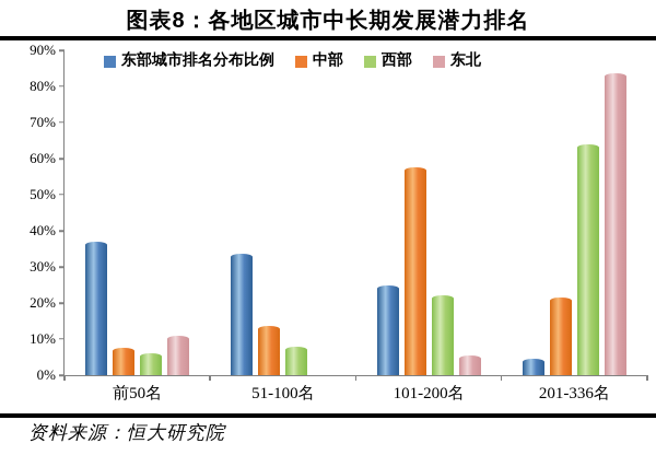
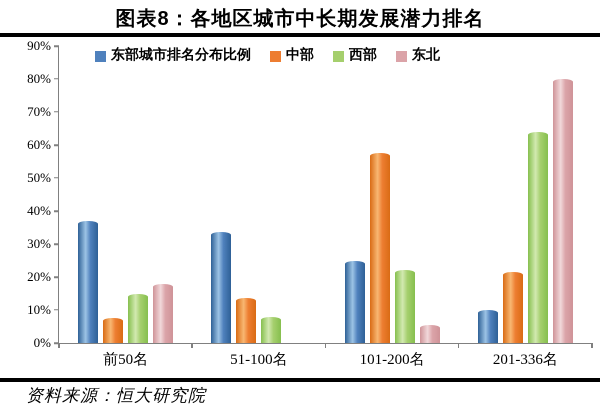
西部/前50名: 6% -> 15%
东北/前50名: 11% -> 18%
东部城市排名分布比例/201-336名: 4% -> 10%
东北/201-336名: 84% -> 80%
